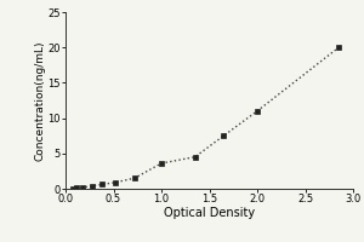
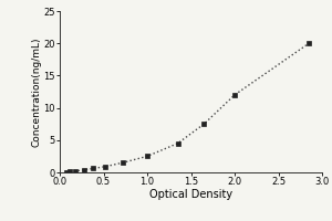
1.0: 3.6 -> 2.5
2.0: 11.0 -> 12.0
